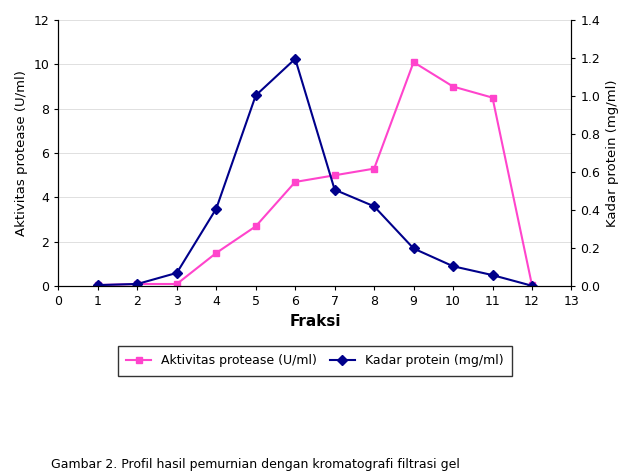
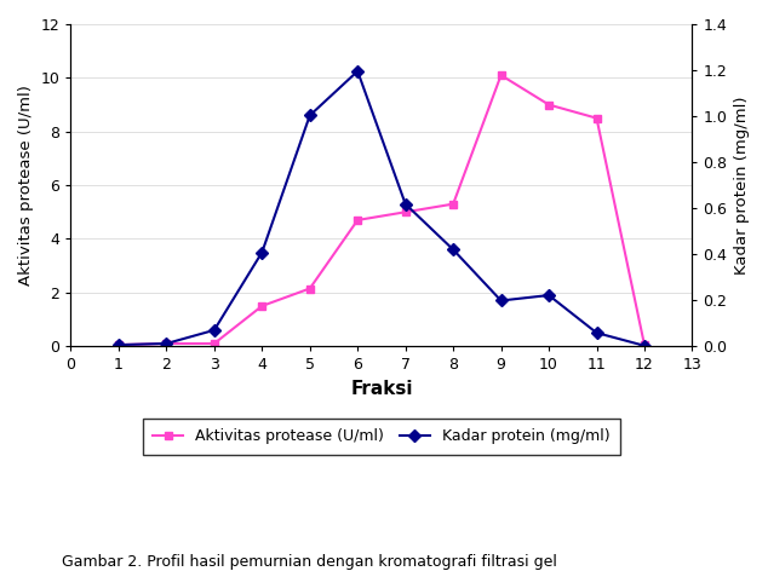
Aktivitas protease (U/ml)/5: 2.70 -> 2.15
Kadar protein (mg/ml)/7: 4.35 -> 5.30
Kadar protein (mg/ml)/10: 0.90 -> 1.90
